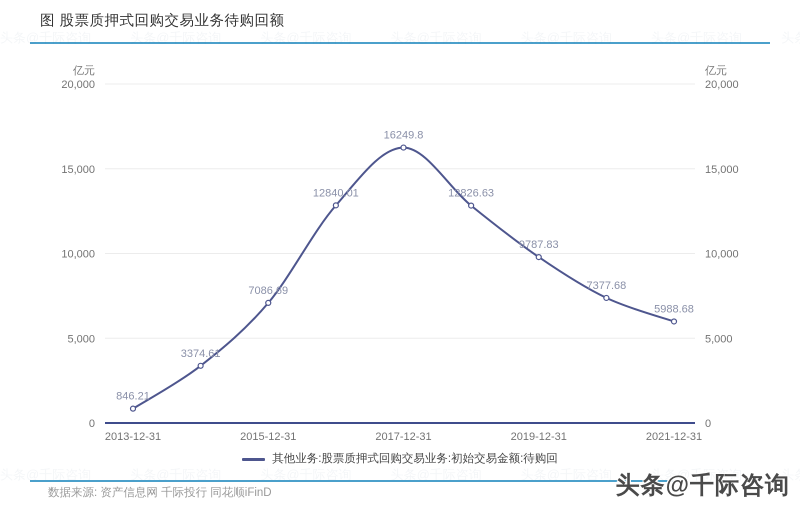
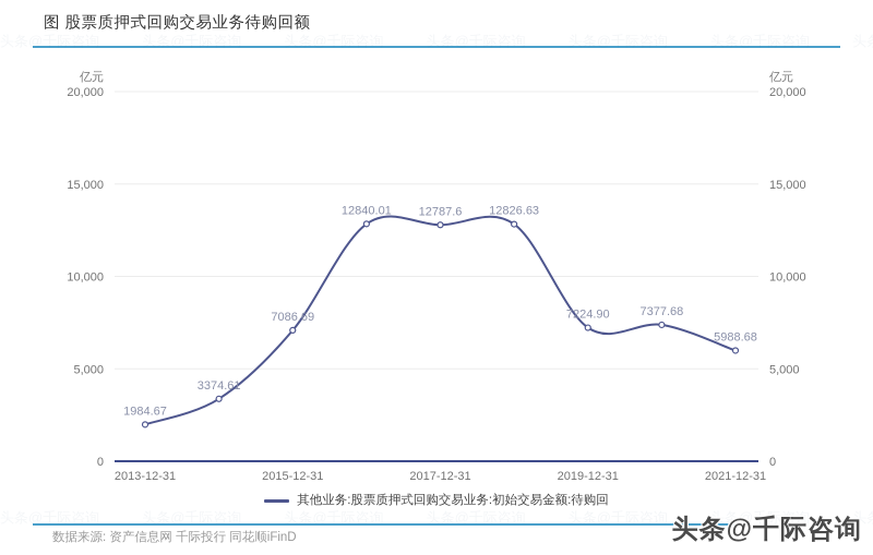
2013-12-31: 846.21 -> 1984.67
2017-12-31: 16249.8 -> 12787.6
2019-12-31: 9787.83 -> 7224.90
